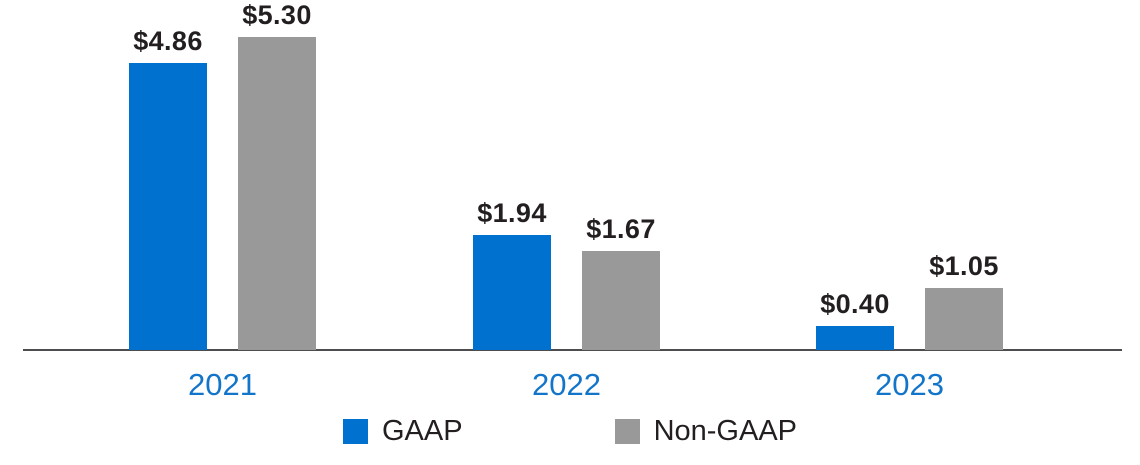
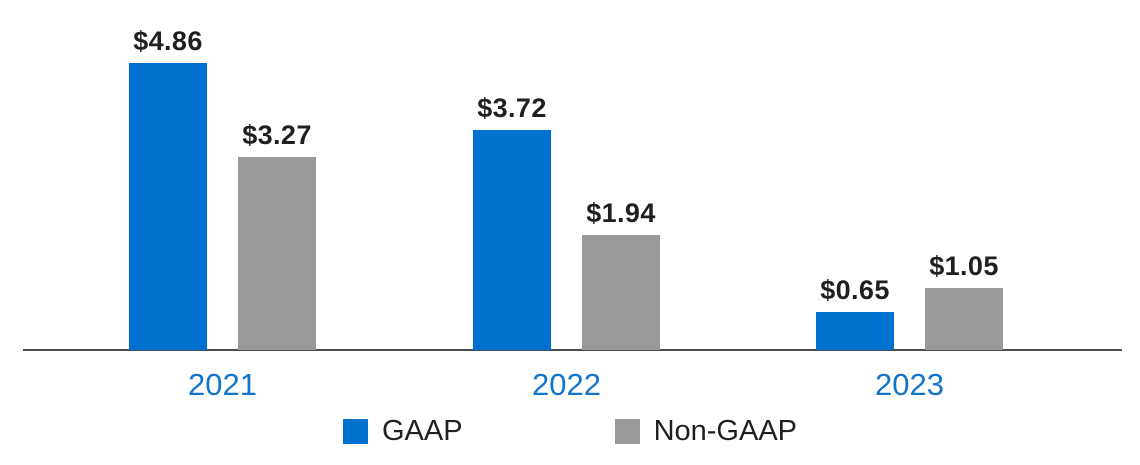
Non-GAAP/2021: $5.30 -> $3.27
GAAP/2022: $1.94 -> $3.72
Non-GAAP/2022: $1.67 -> $1.94
GAAP/2023: $0.40 -> $0.65
